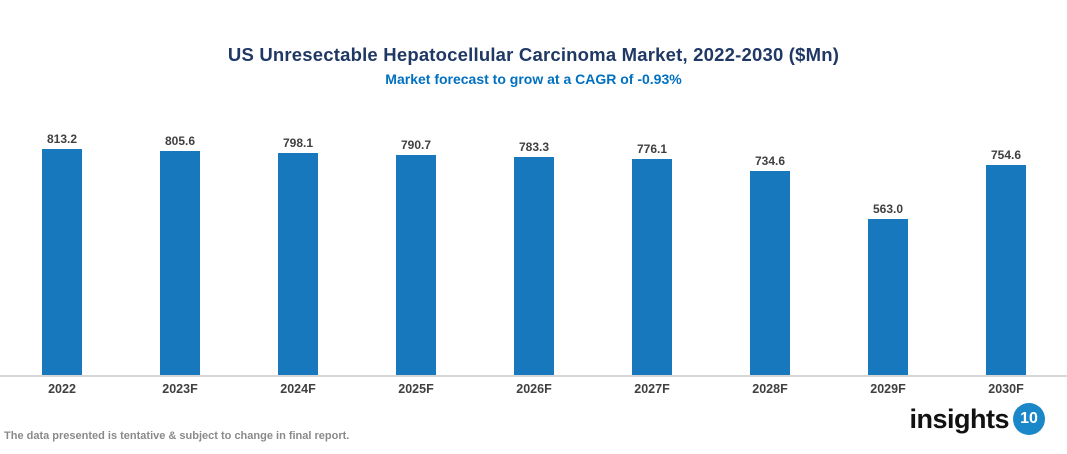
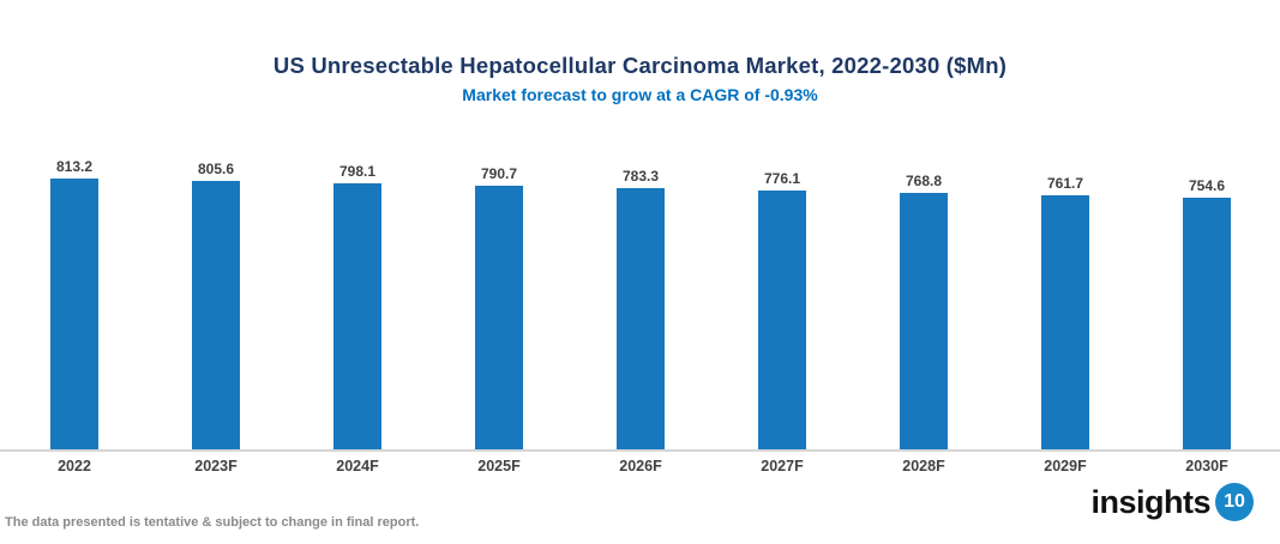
2028F: 734.6 -> 768.8
2029F: 563.0 -> 761.7
